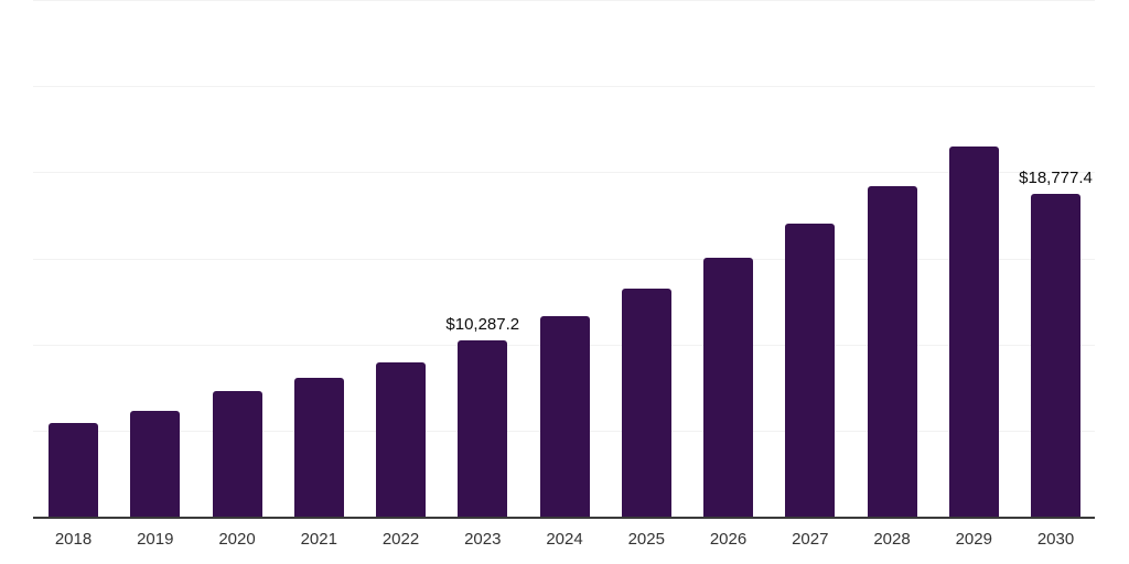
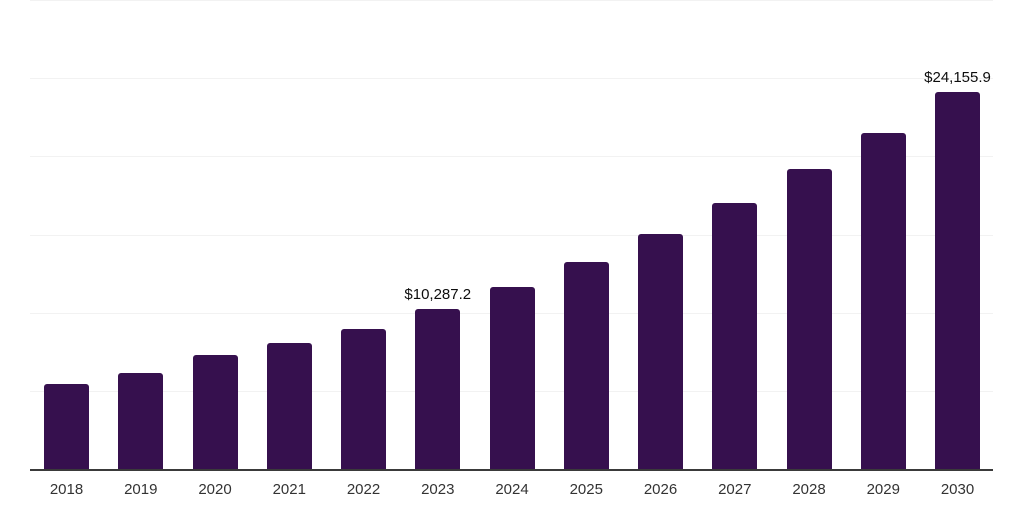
2030: $18,777.4 -> $24,155.9
